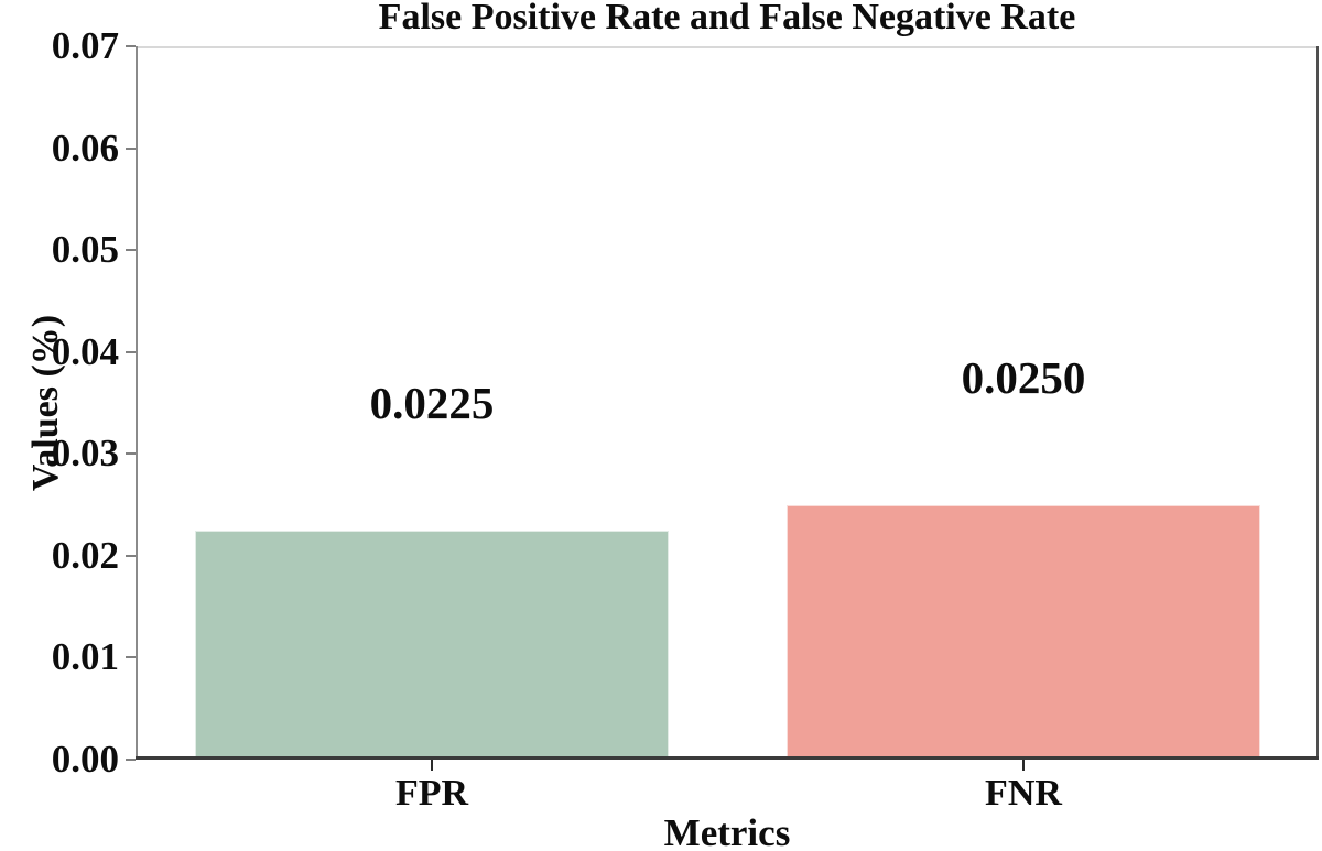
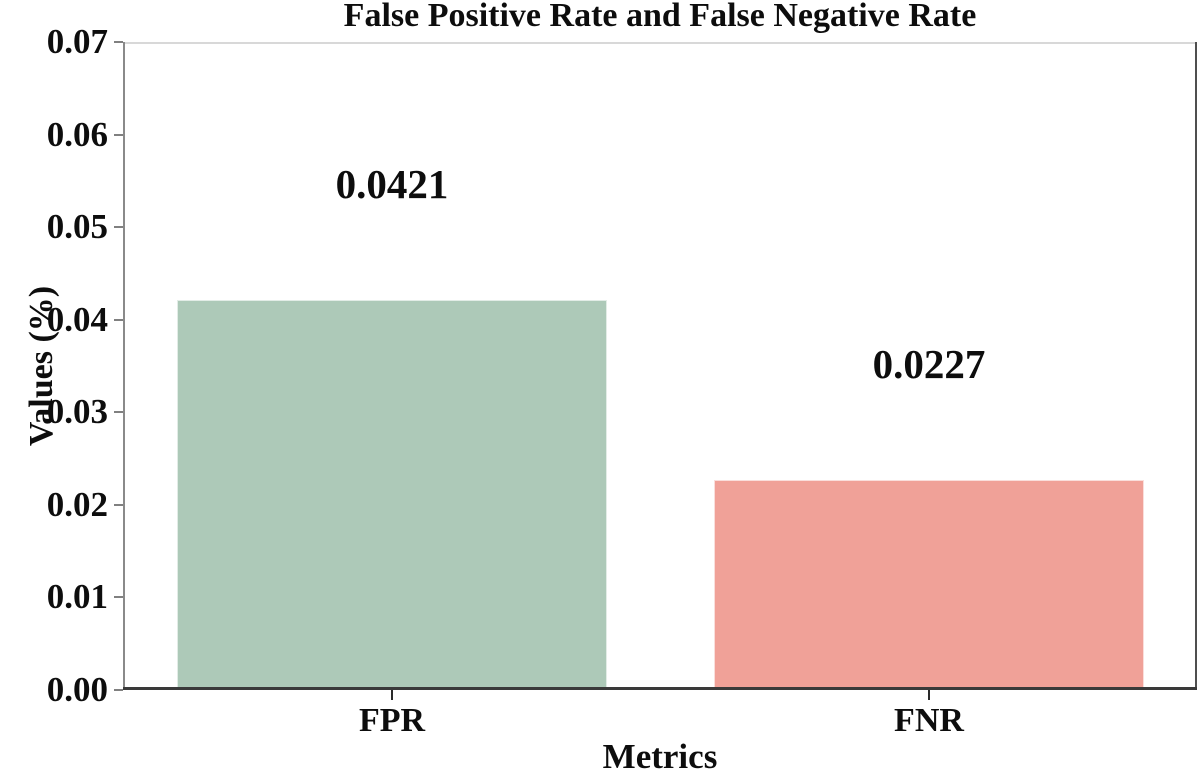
FPR: 0.0225 -> 0.0421
FNR: 0.0250 -> 0.0227
